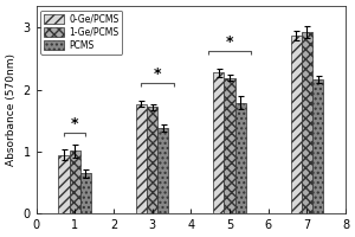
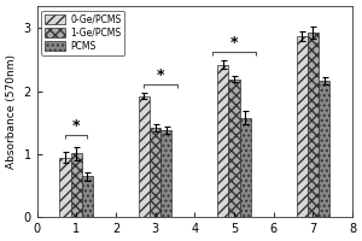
0-Ge/PCMS/3: 1.77 -> 1.92
1-Ge/PCMS/3: 1.72 -> 1.42
0-Ge/PCMS/5: 2.27 -> 2.42
PCMS/5: 1.79 -> 1.58
